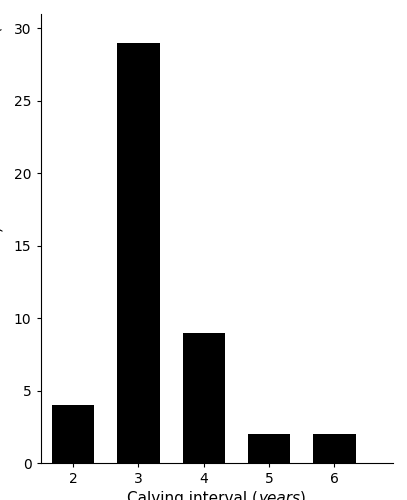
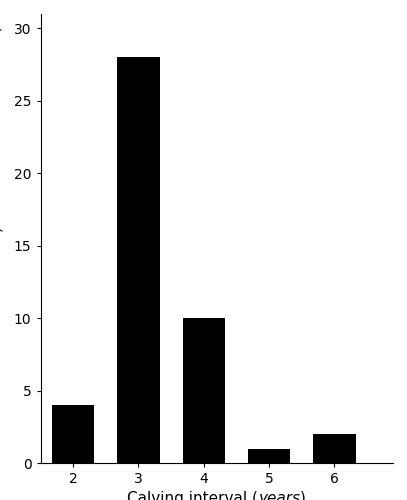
3: 29 -> 28
4: 9 -> 10
5: 2 -> 1
